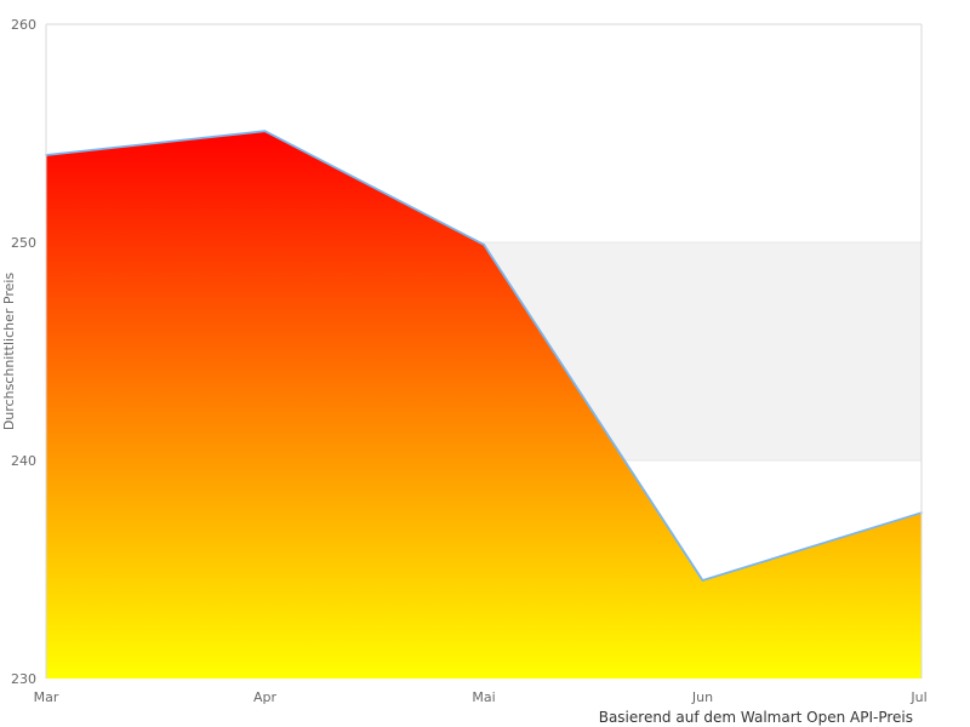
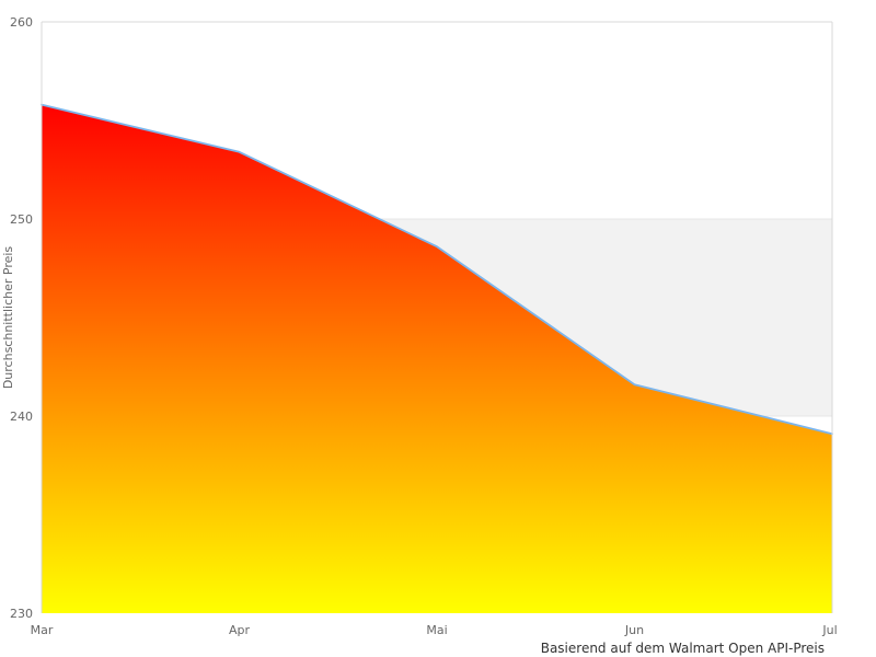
Mar: 254.0 -> 255.8
Apr: 255.1 -> 253.4
Mai: 249.9 -> 248.6
Jun: 234.5 -> 241.6
Jul: 237.6 -> 239.1
